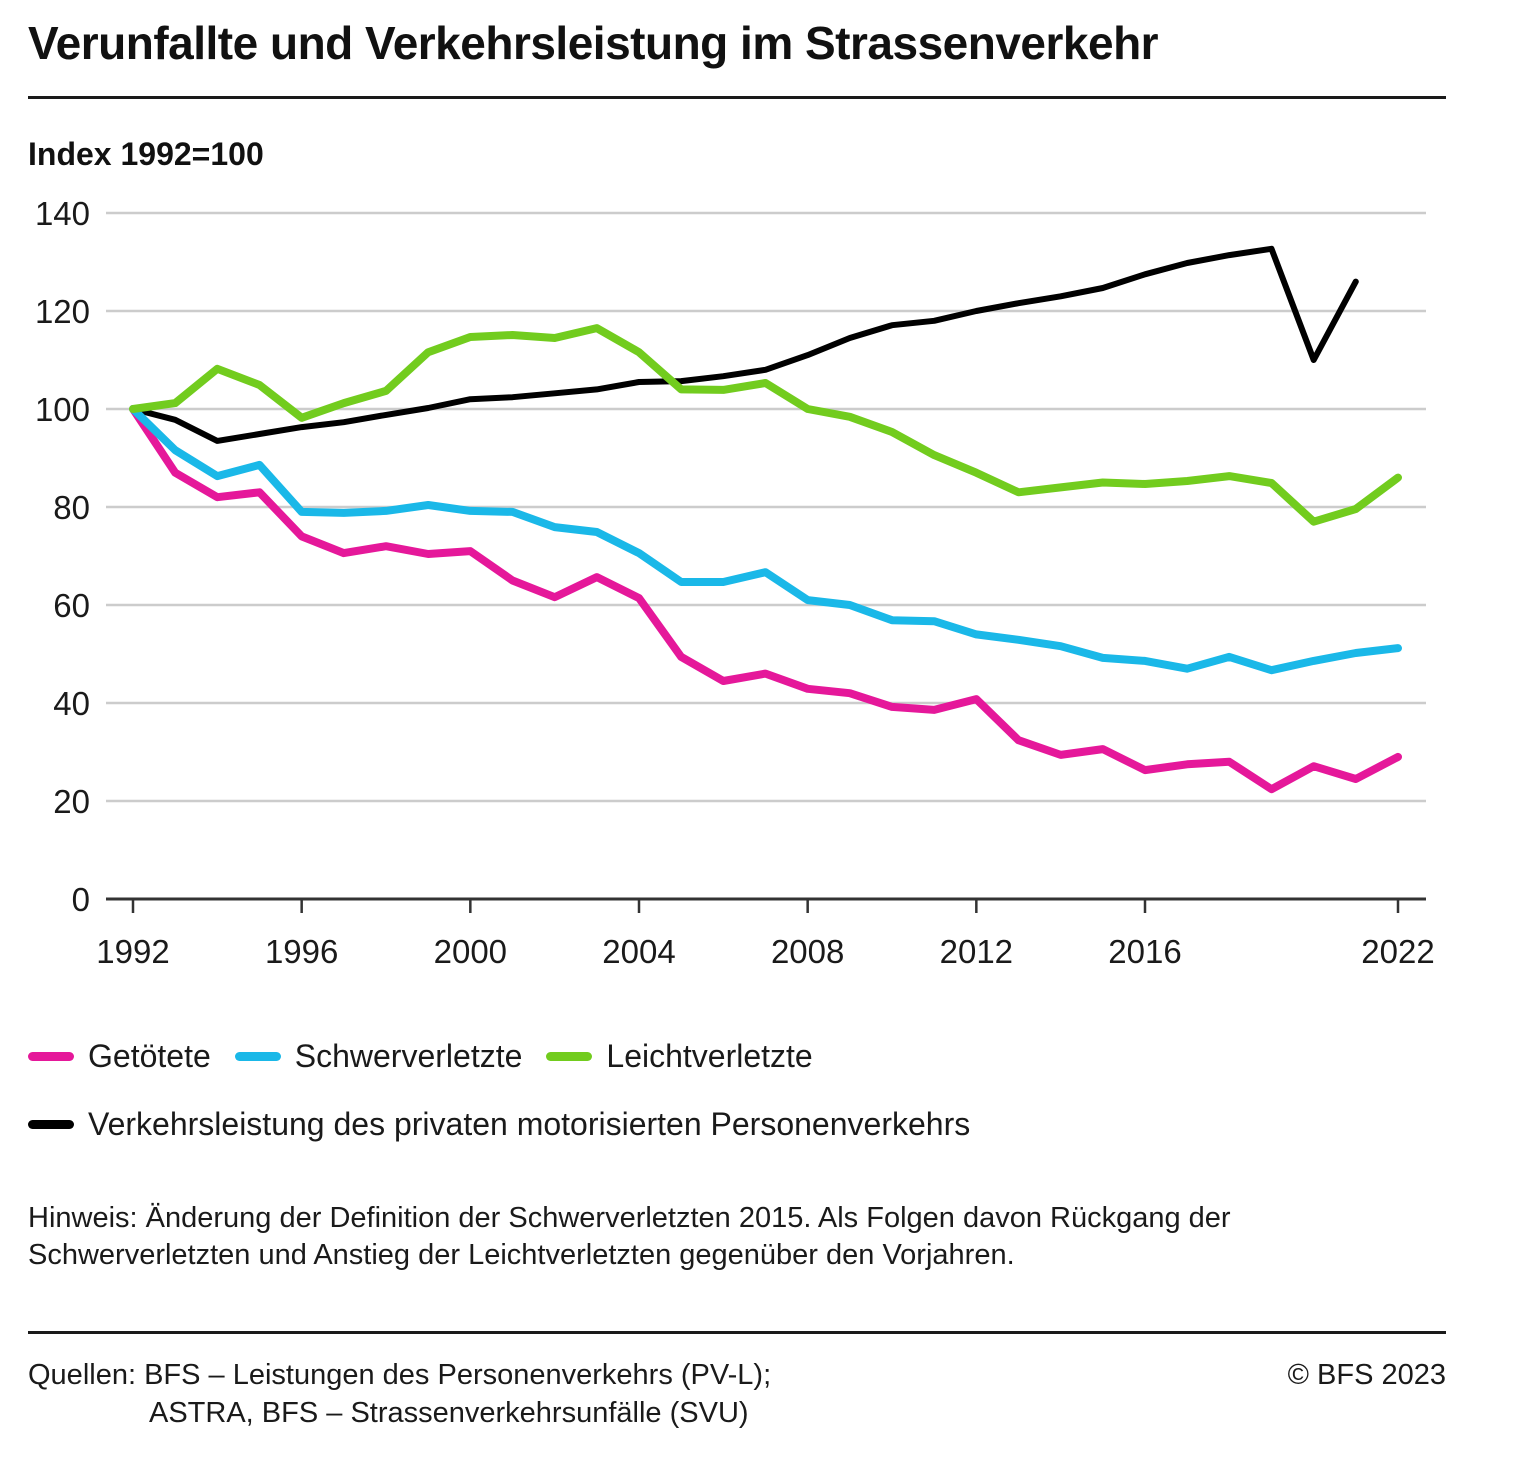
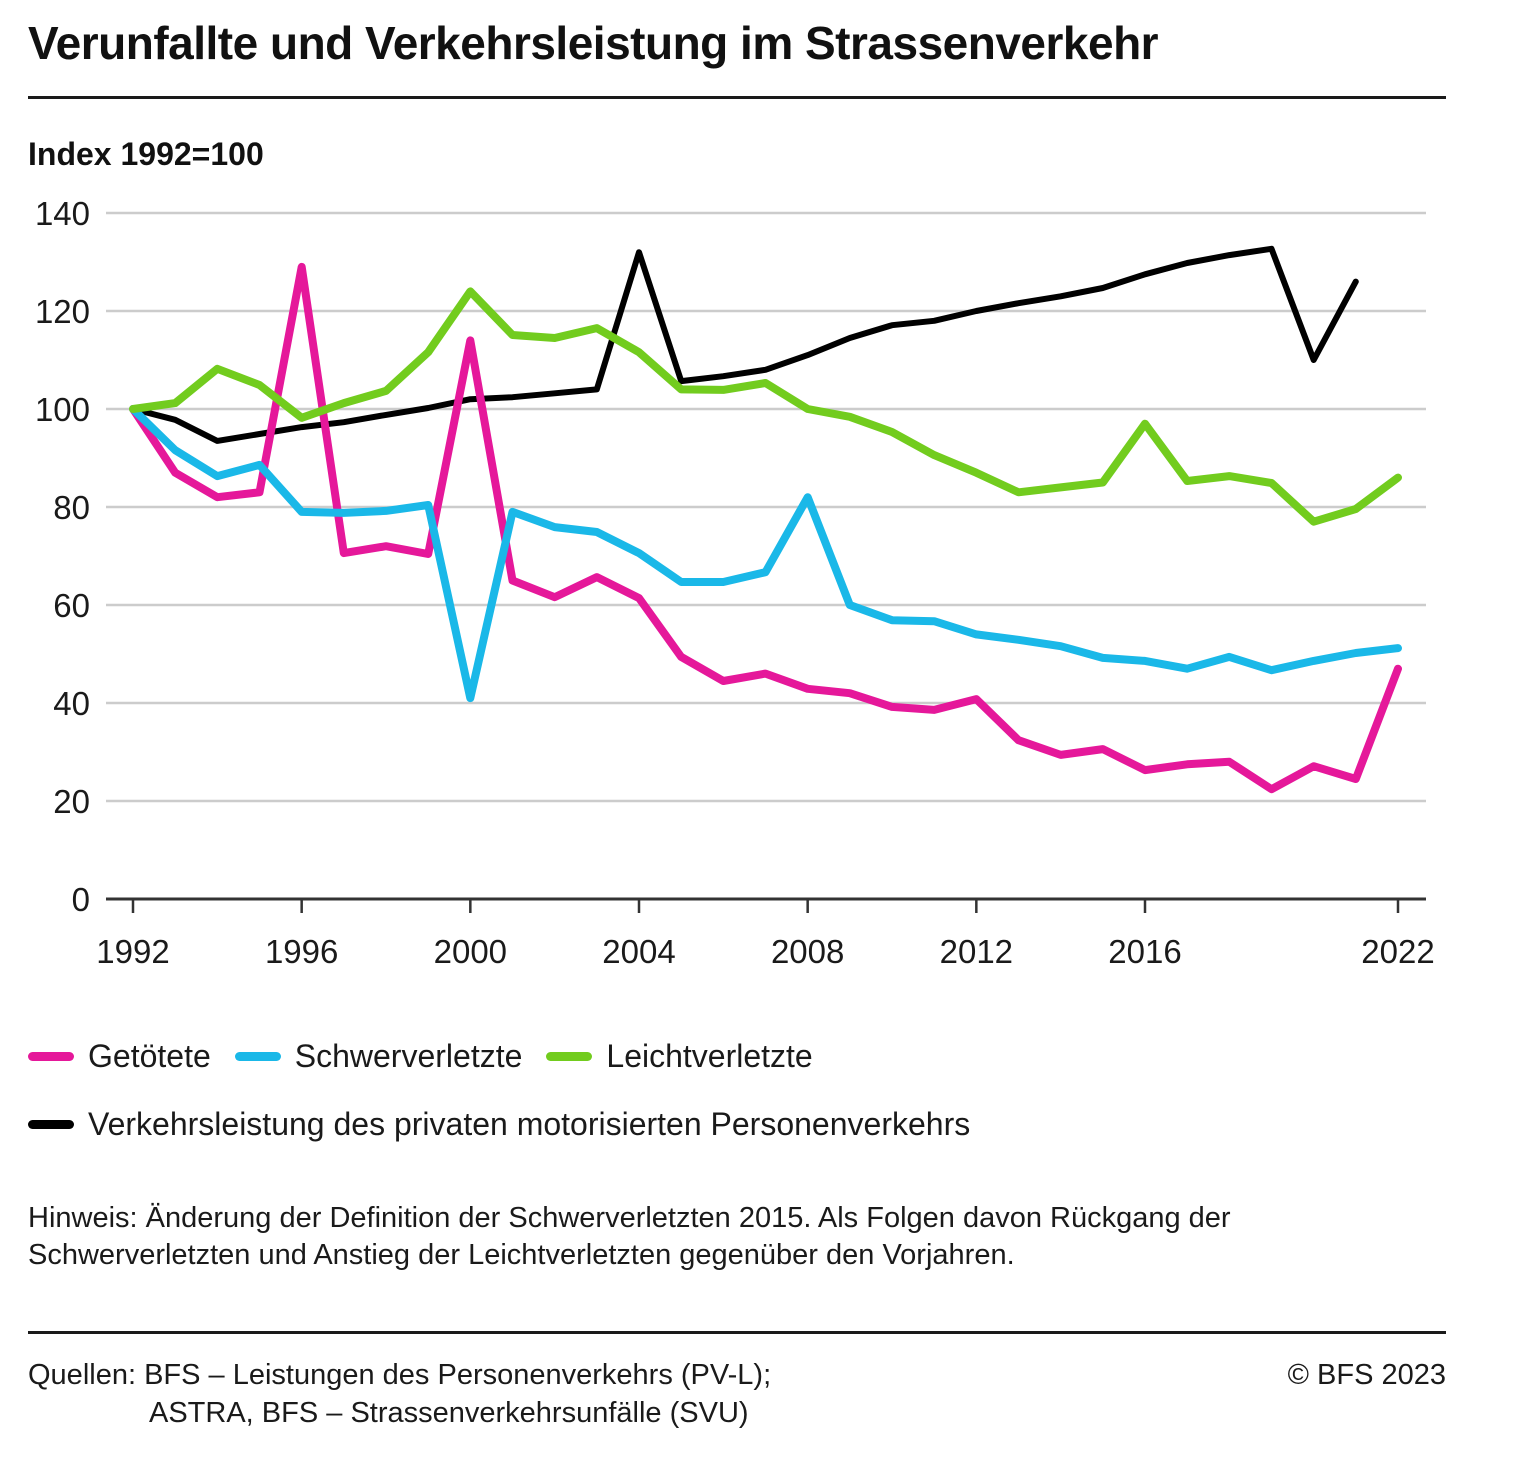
Getötete/1996: 74 -> 129
Getötete/2000: 71 -> 114
Schwerverletzte/2000: 79 -> 41
Leichtverletzte/2000: 115 -> 124
Verkehrsleistung des privaten motorisierten Personenverkehrs/2004: 106 -> 132
Schwerverletzte/2008: 61 -> 82
Leichtverletzte/2016: 85 -> 97
Getötete/2022: 29 -> 47
